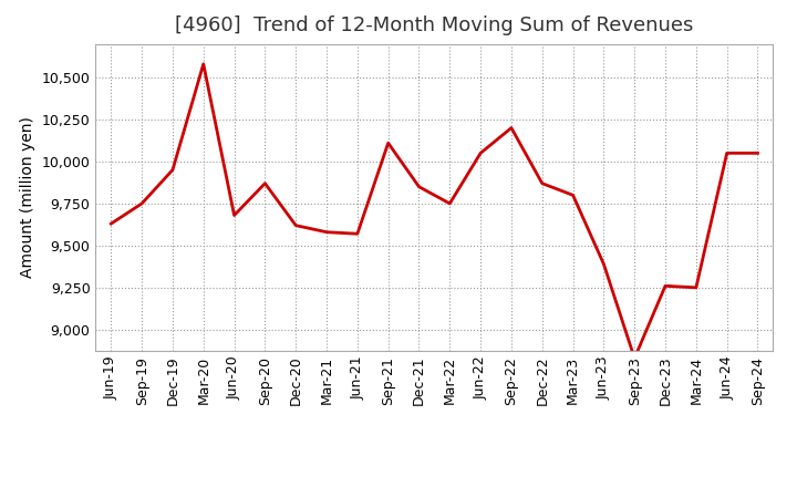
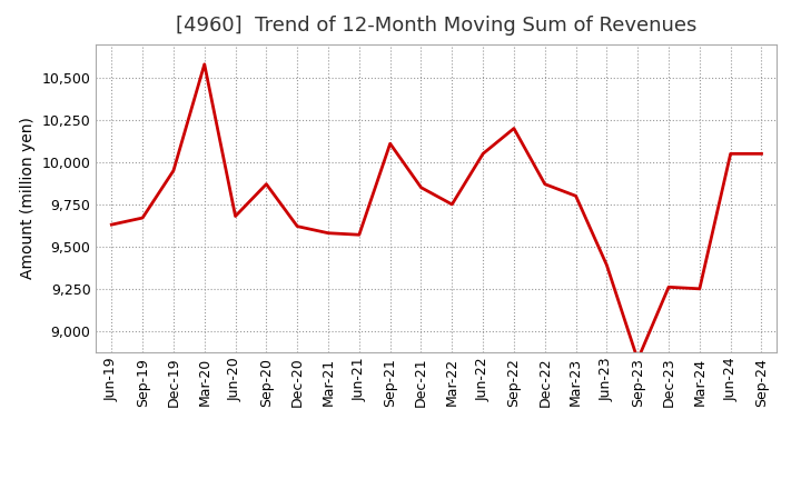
Sep-19: 9,750 -> 9,670
